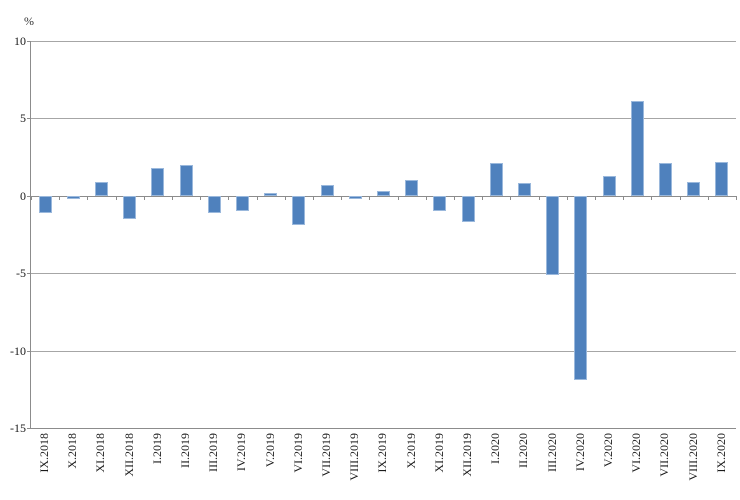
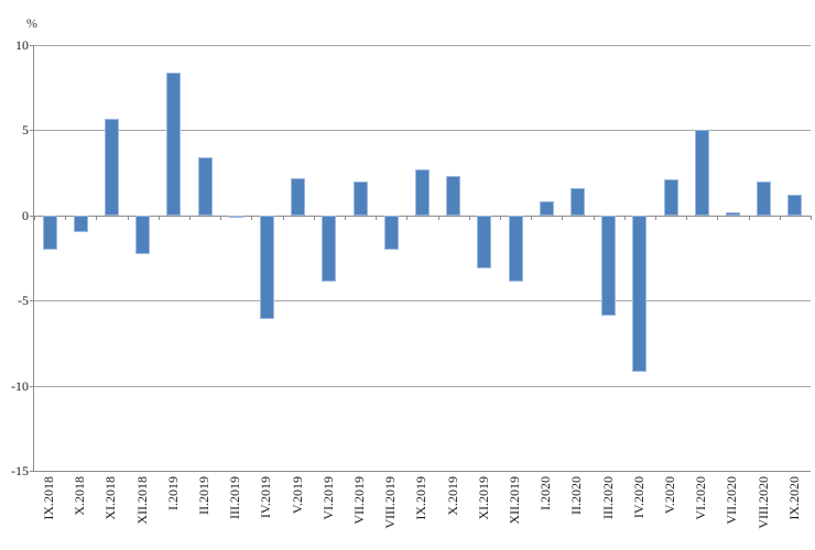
IX.2018: -1.1 -> -2.0
X.2018: -0.2 -> -1.0
XI.2018: 0.9 -> 5.7
XII.2018: -1.5 -> -2.3
I.2019: 1.8 -> 8.4
II.2019: 2.0 -> 3.4
III.2019: -1.1 -> -0.1
IV.2019: -1.0 -> -6.1
V.2019: 0.2 -> 2.2
VI.2019: -1.9 -> -3.9
VII.2019: 0.7 -> 2.0
VIII.2019: -0.2 -> -2.0
IX.2019: 0.3 -> 2.7
X.2019: 1.0 -> 2.3
XI.2019: -1.0 -> -3.1
XII.2019: -1.7 -> -3.9
I.2020: 2.1 -> 0.8
II.2020: 0.8 -> 1.6
III.2020: -5.1 -> -5.9
IV.2020: -11.9 -> -9.2
V.2020: 1.3 -> 2.1
VI.2020: 6.1 -> 5.0
VII.2020: 2.1 -> 0.2
VIII.2020: 0.9 -> 2.0
IX.2020: 2.2 -> 1.2
